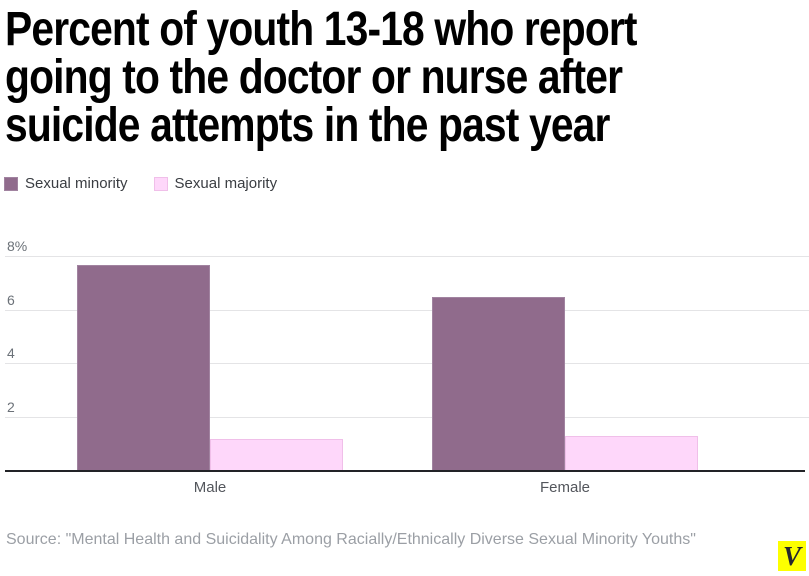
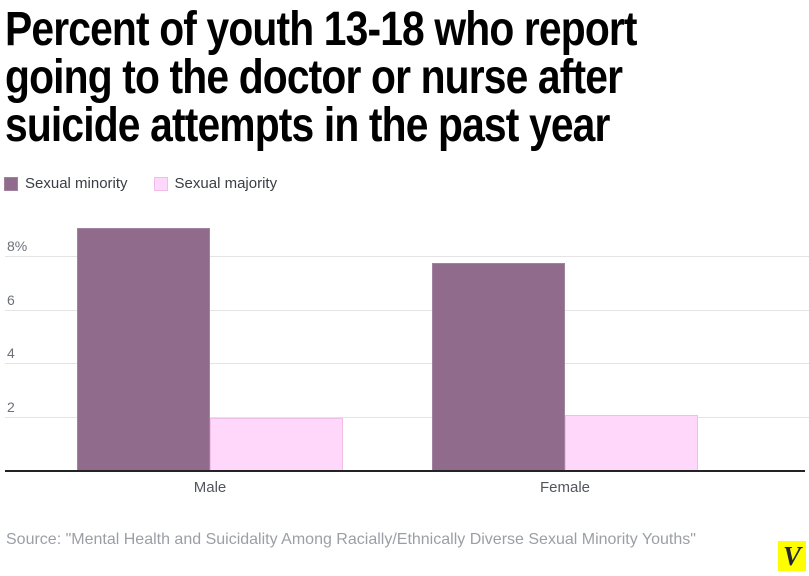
Sexual minority/Male: 7.7% -> 9.1%
Sexual majority/Male: 1.2% -> 2.0%
Sexual minority/Female: 6.5% -> 7.8%
Sexual majority/Female: 1.3% -> 2.1%
